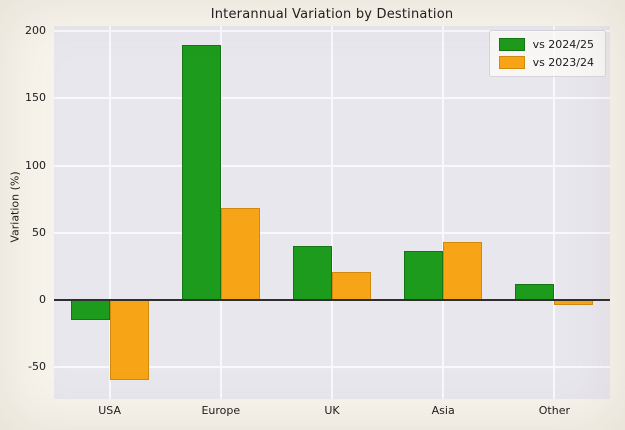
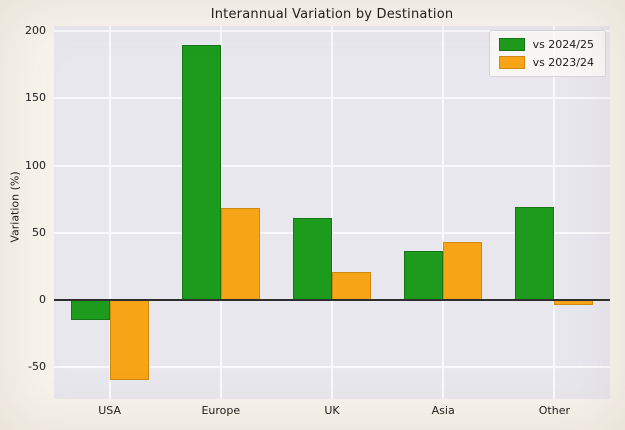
vs 2024/25/UK: 40 -> 61
vs 2024/25/Other: 12 -> 69
